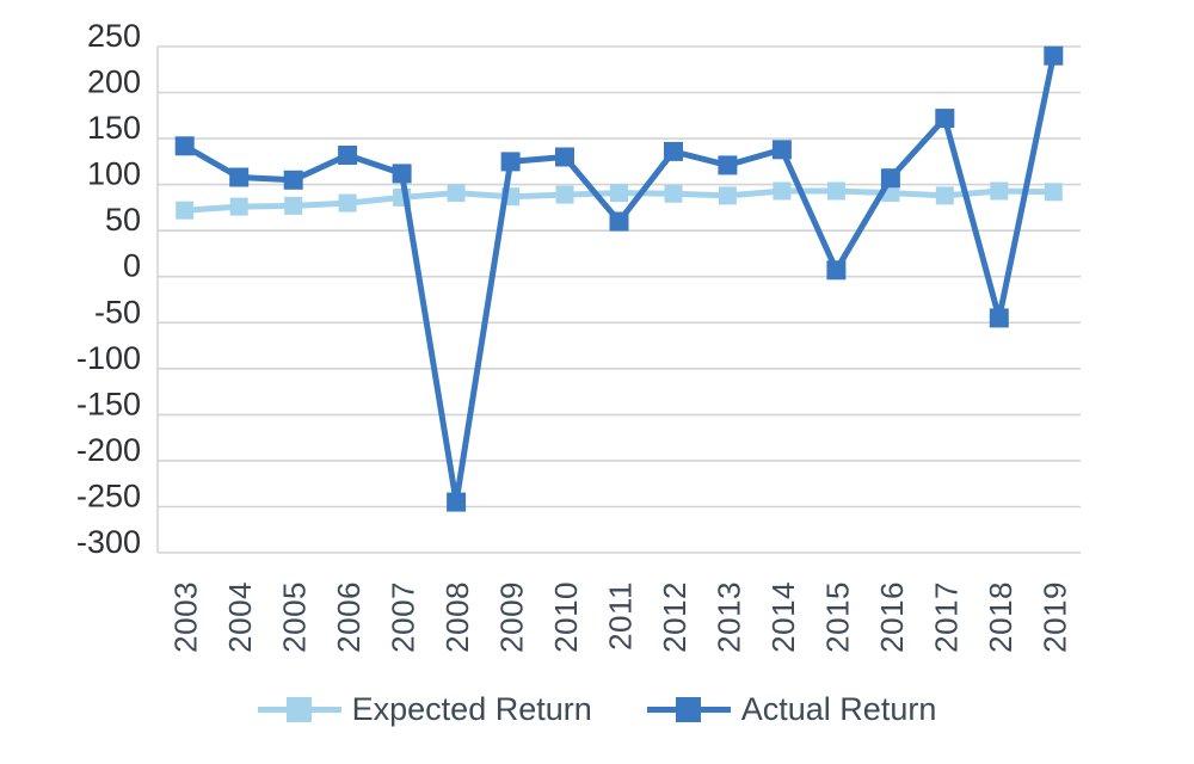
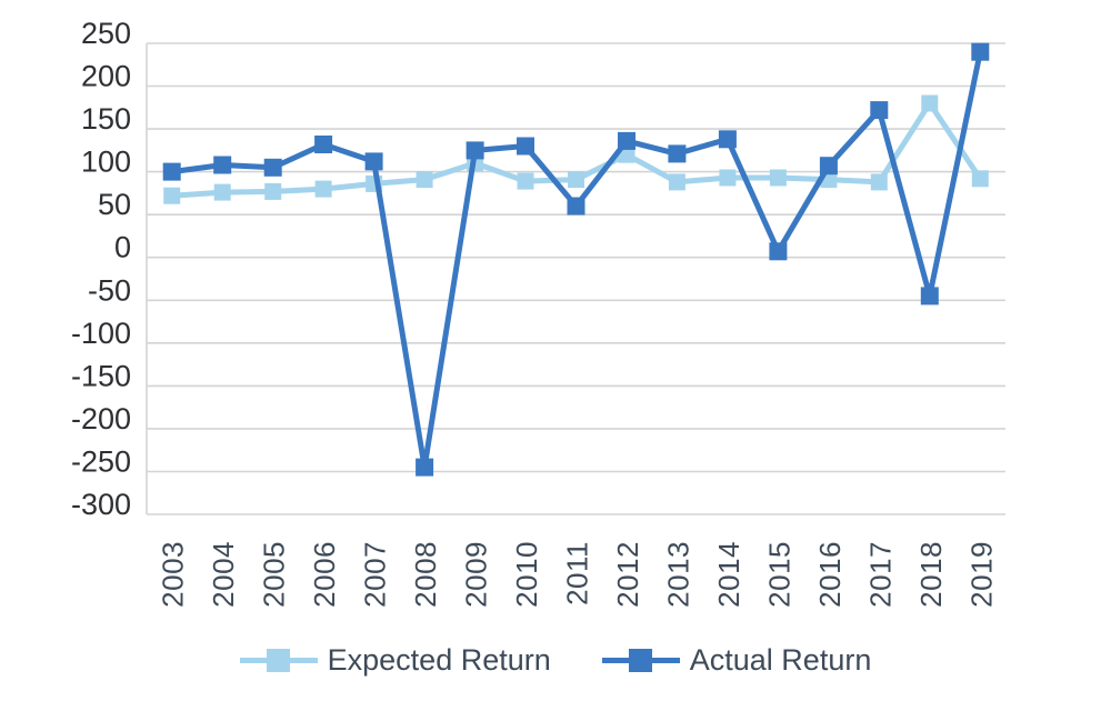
Actual Return/2003: 140 -> 100
Expected Return/2009: 90 -> 110
Expected Return/2012: 90 -> 120
Expected Return/2018: 90 -> 180
